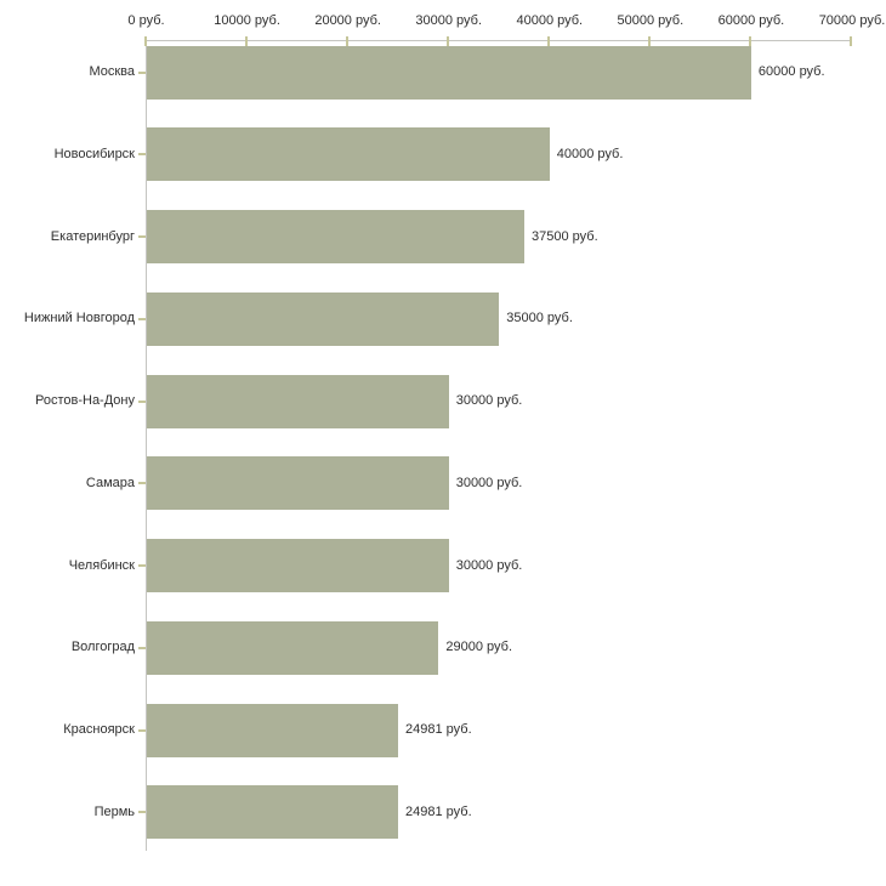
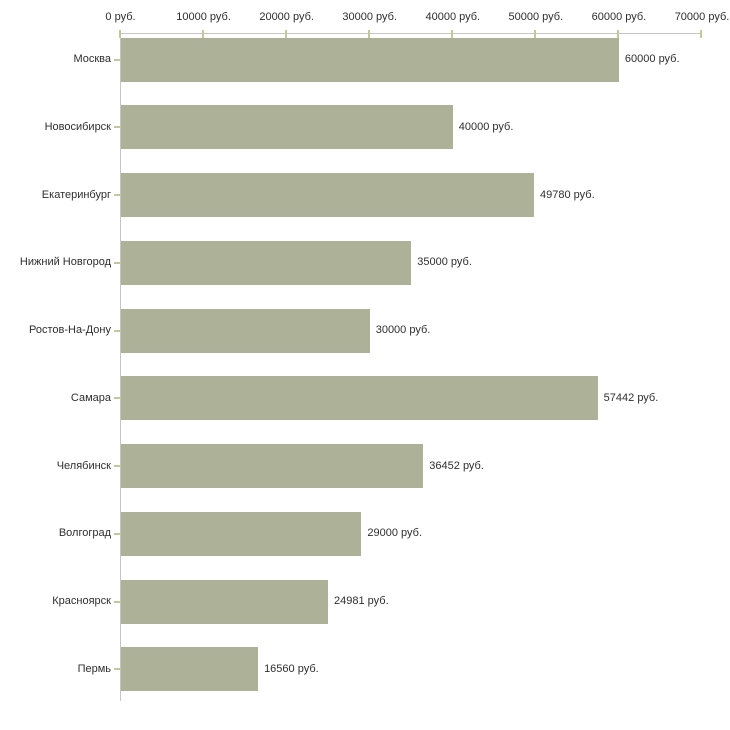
Екатеринбург: 37500 -> 49780
Самара: 30000 -> 57442
Челябинск: 30000 -> 36452
Пермь: 24981 -> 16560
